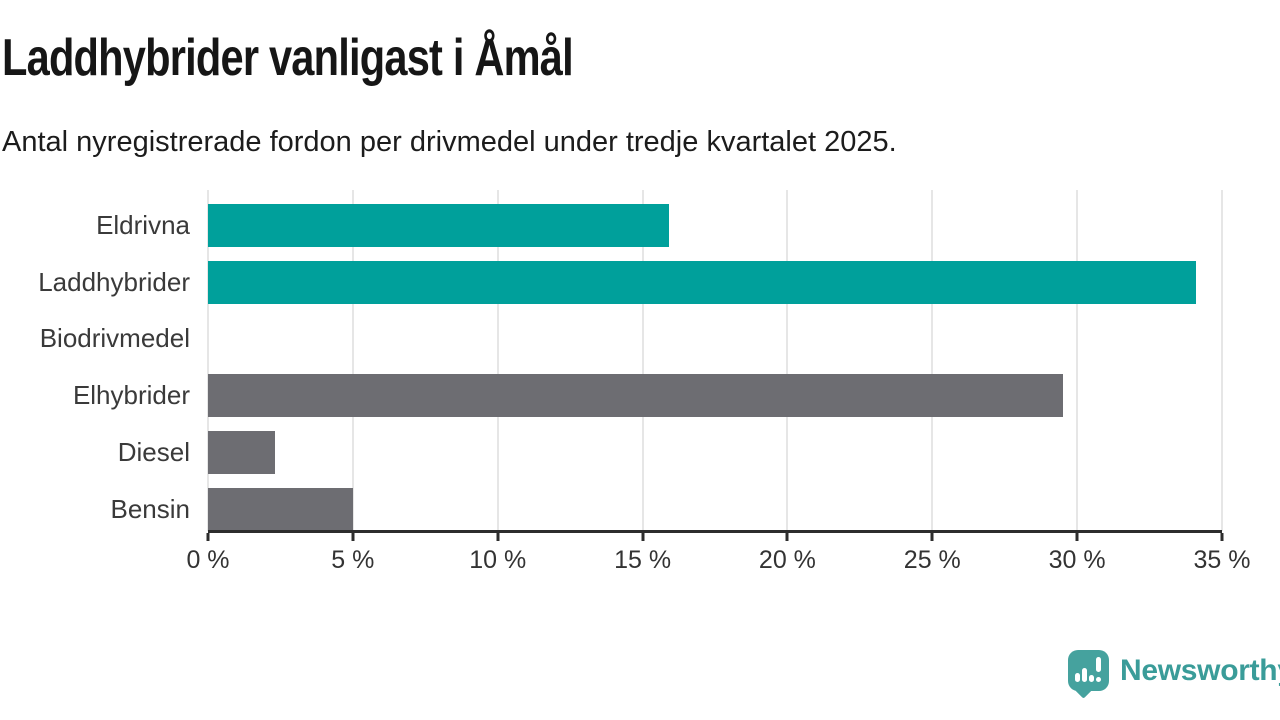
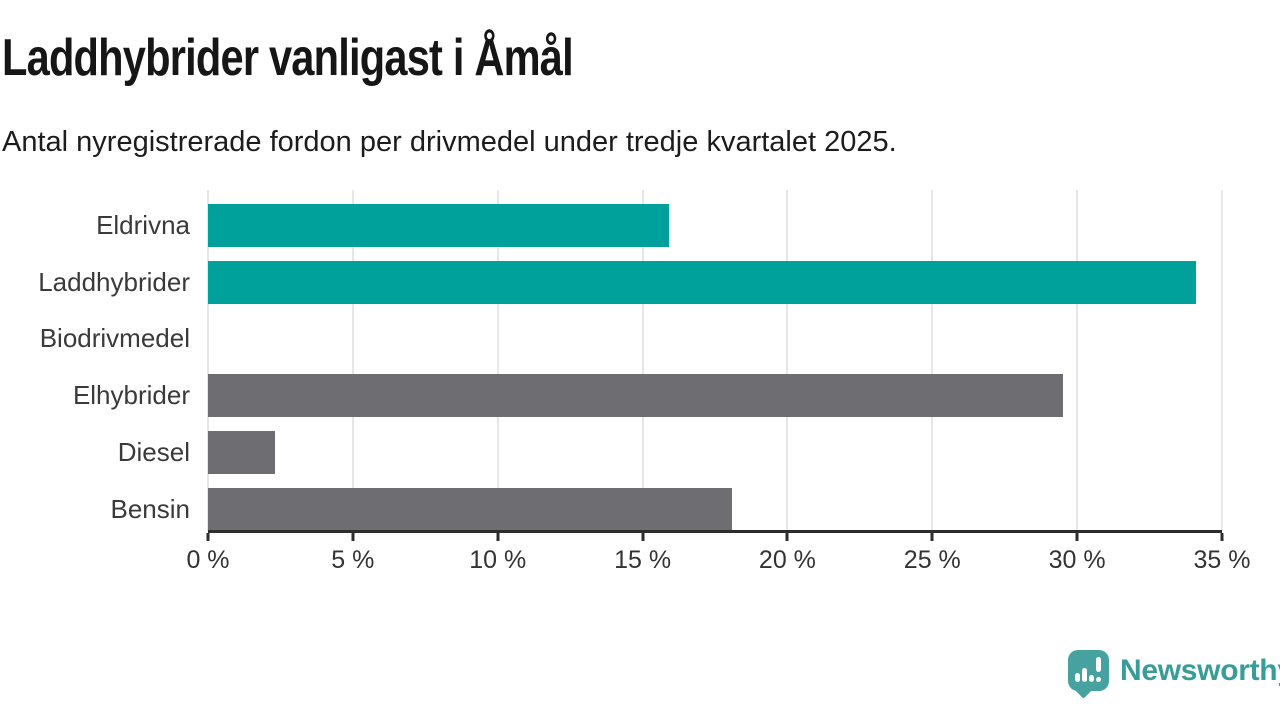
Bensin: 5.0% -> 18.1%
